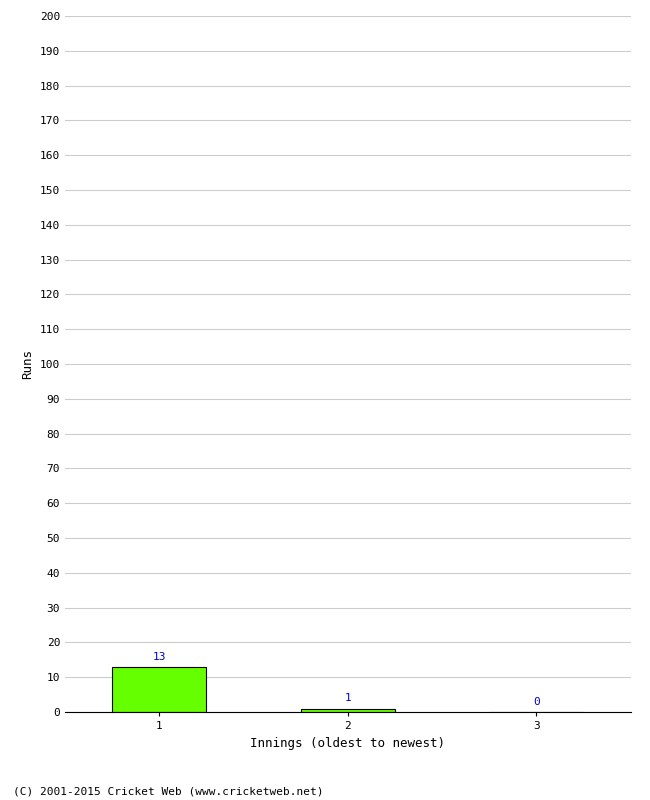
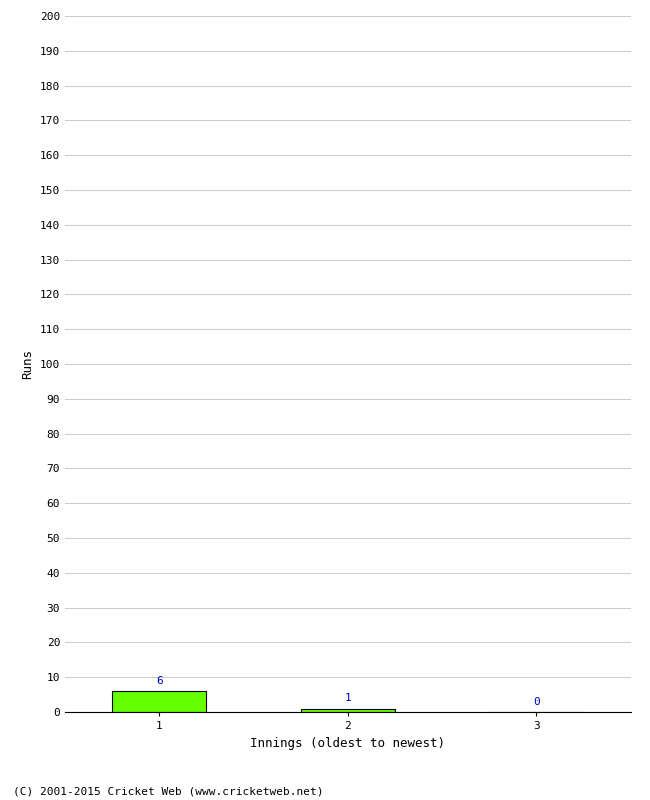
1: 13 -> 6
